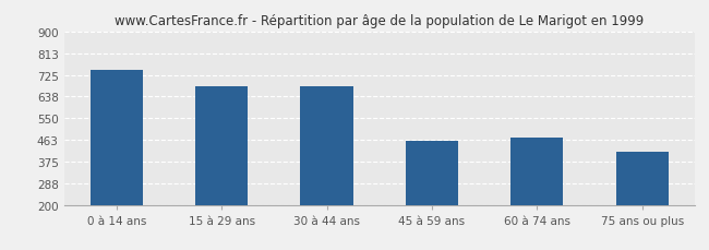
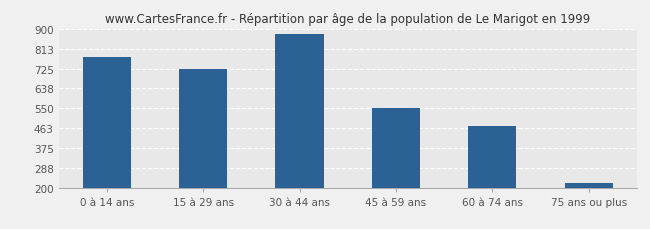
0 à 14 ans: 745 -> 775
15 à 29 ans: 680 -> 725
30 à 44 ans: 680 -> 878
45 à 59 ans: 460 -> 553
75 ans ou plus: 415 -> 220
